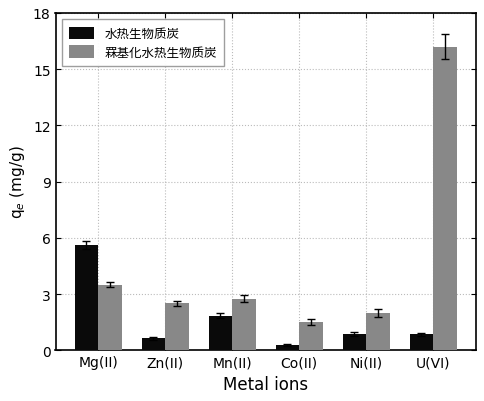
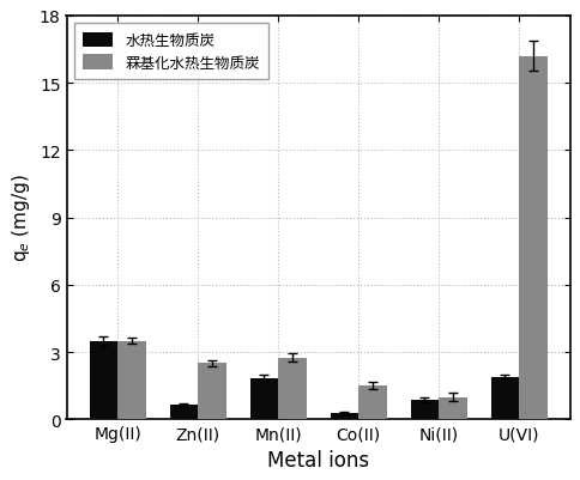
水热生物质炭/Mg(II): 5.6 -> 3.5
罧基化水热生物质炭/Ni(II): 2.0 -> 1.0
水热生物质炭/U(VI): 0.8 -> 1.9
